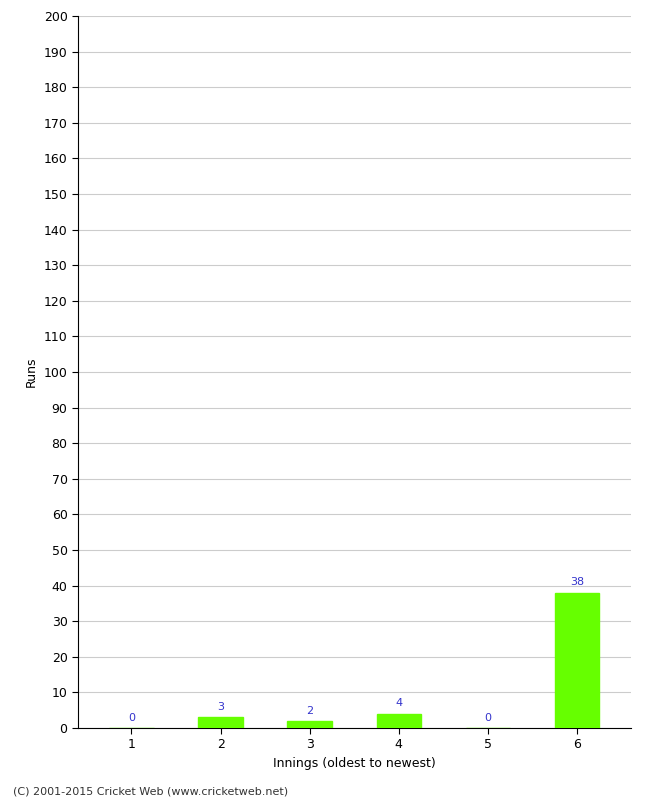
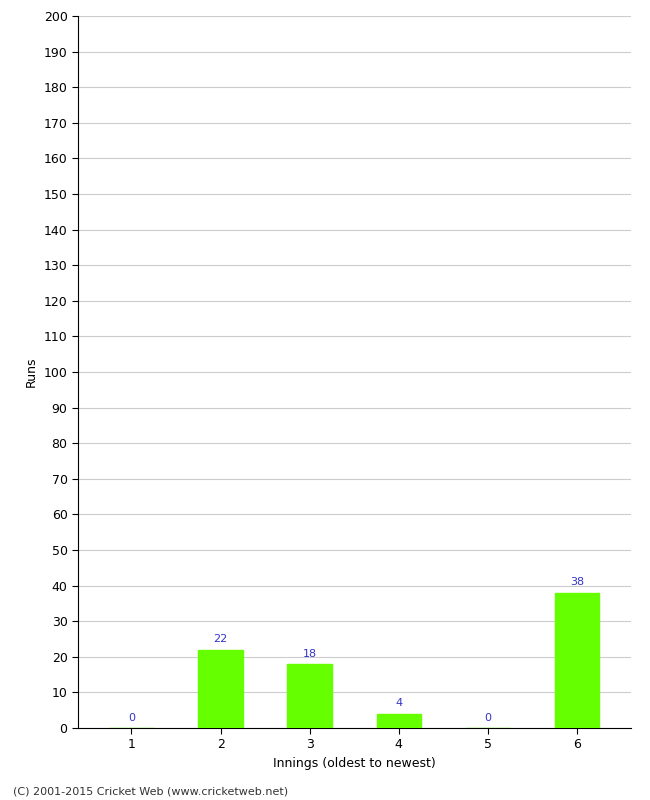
2: 3 -> 22
3: 2 -> 18
